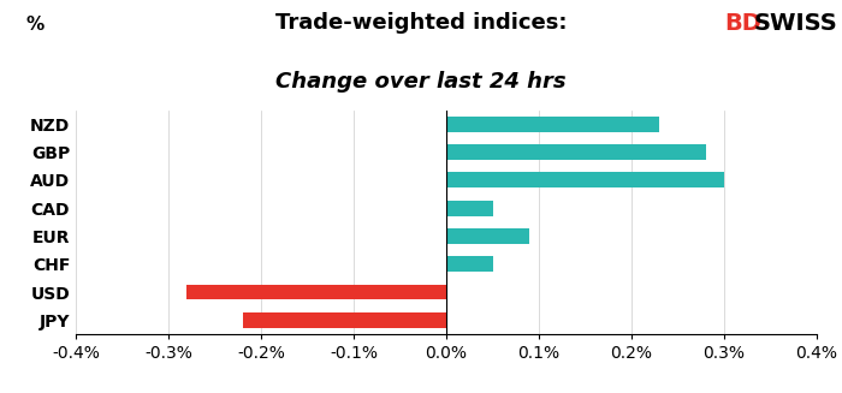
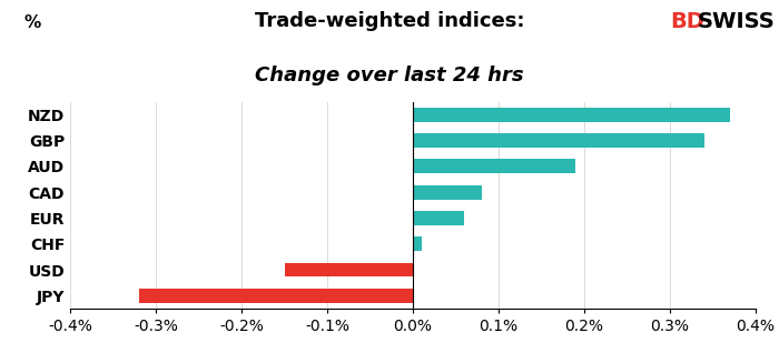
NZD: 0.23% -> 0.37%
GBP: 0.28% -> 0.34%
AUD: 0.30% -> 0.19%
CAD: 0.05% -> 0.08%
EUR: 0.09% -> 0.06%
CHF: 0.05% -> 0.01%
USD: -0.28% -> -0.15%
JPY: -0.22% -> -0.32%
